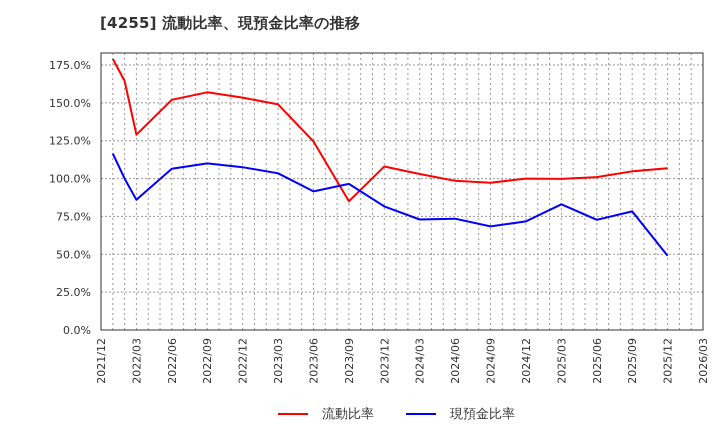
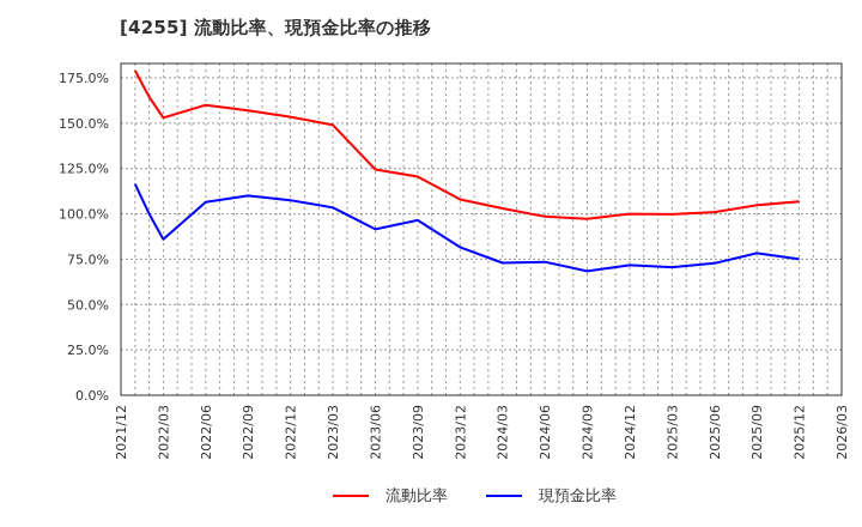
流動比率/2022/03: 129% -> 153%
流動比率/2022/06: 152% -> 160%
流動比率/2023/09: 85% -> 120%
現預金比率/2025/03: 83% -> 71%
現預金比率/2025/12: 49% -> 75%
